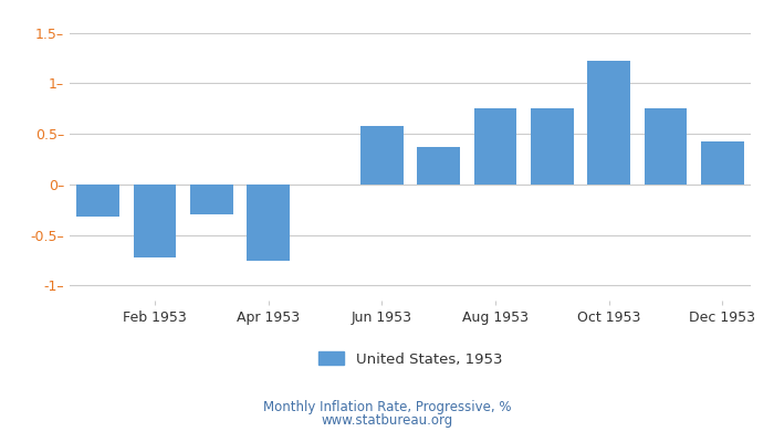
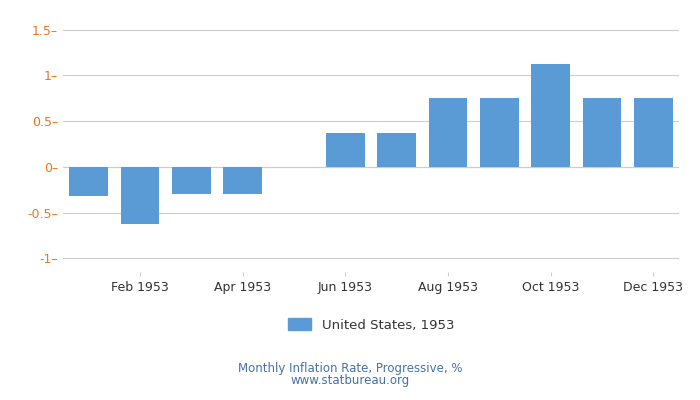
Feb 1953: -0.72– -> -0.63–
Apr 1953: -0.76– -> -0.30–
Jun 1953: 0.58– -> 0.37–
Oct 1953: 1.22– -> 1.13–
Dec 1953: 0.42– -> 0.75–
